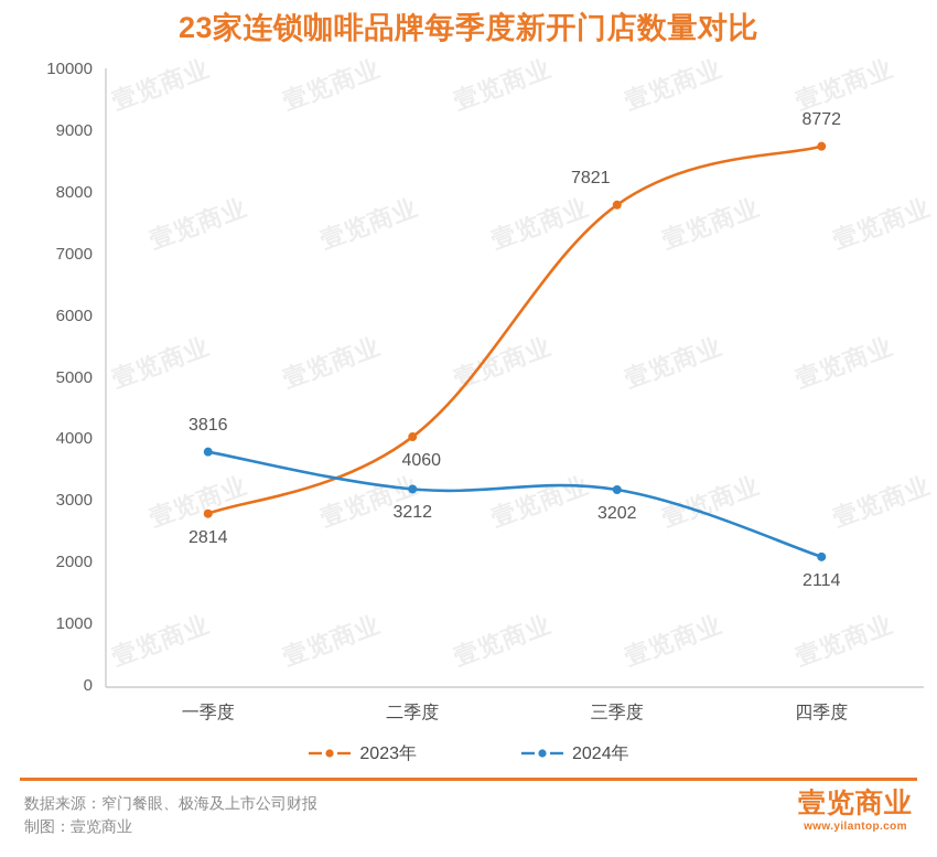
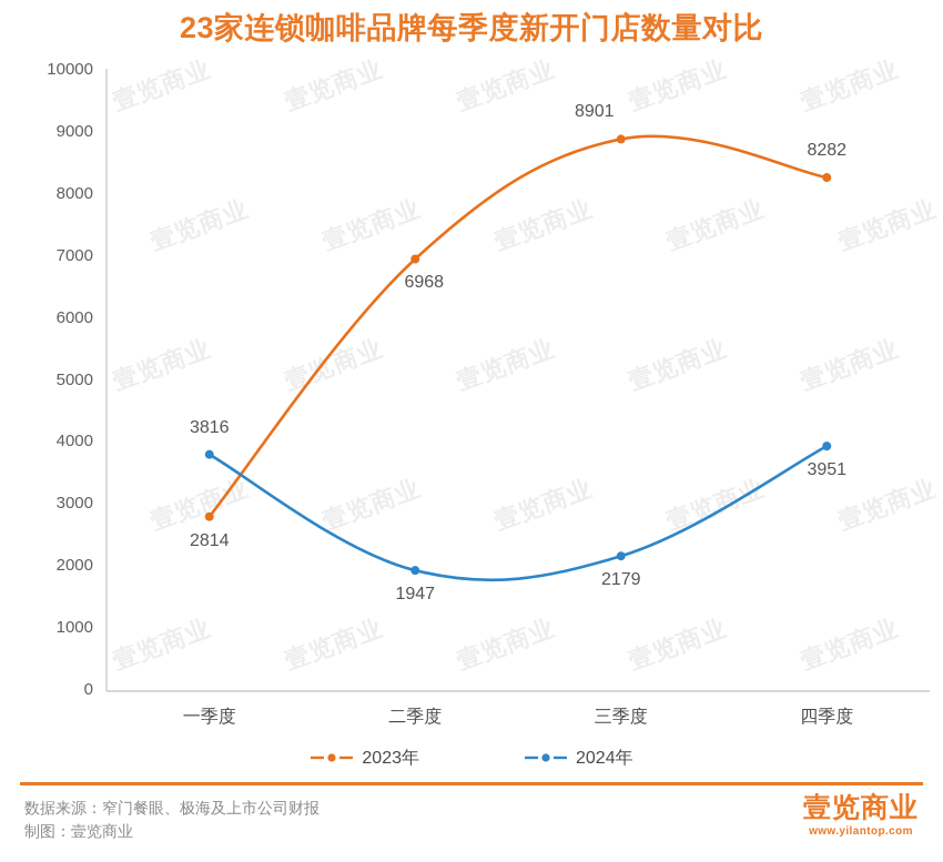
2023年/二季度: 4060 -> 6968
2024年/二季度: 3212 -> 1947
2023年/三季度: 7821 -> 8901
2024年/三季度: 3202 -> 2179
2023年/四季度: 8772 -> 8282
2024年/四季度: 2114 -> 3951
